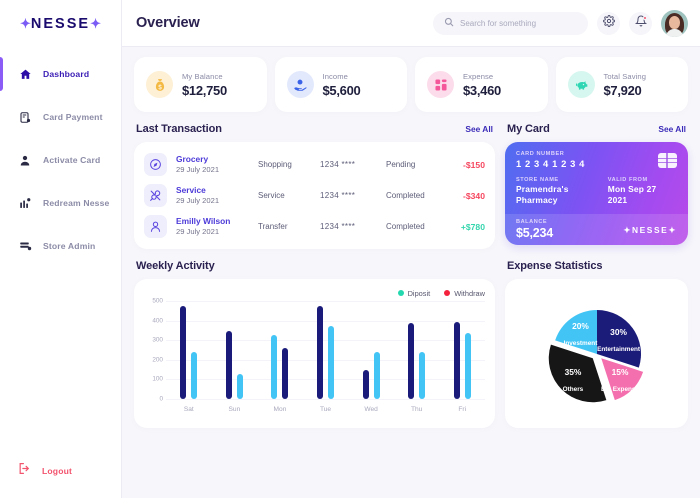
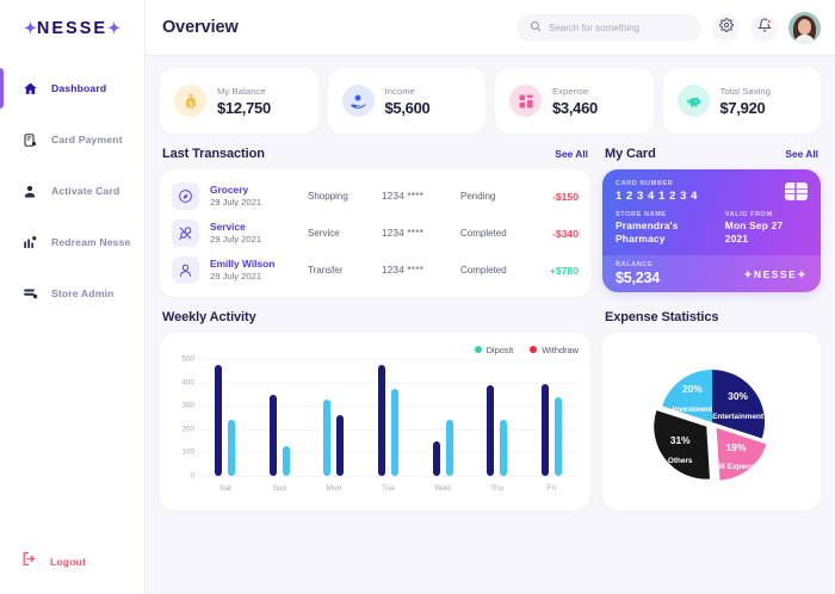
Expense Statistics/Bill Expense: 15% -> 19%
Expense Statistics/Others: 35% -> 31%
